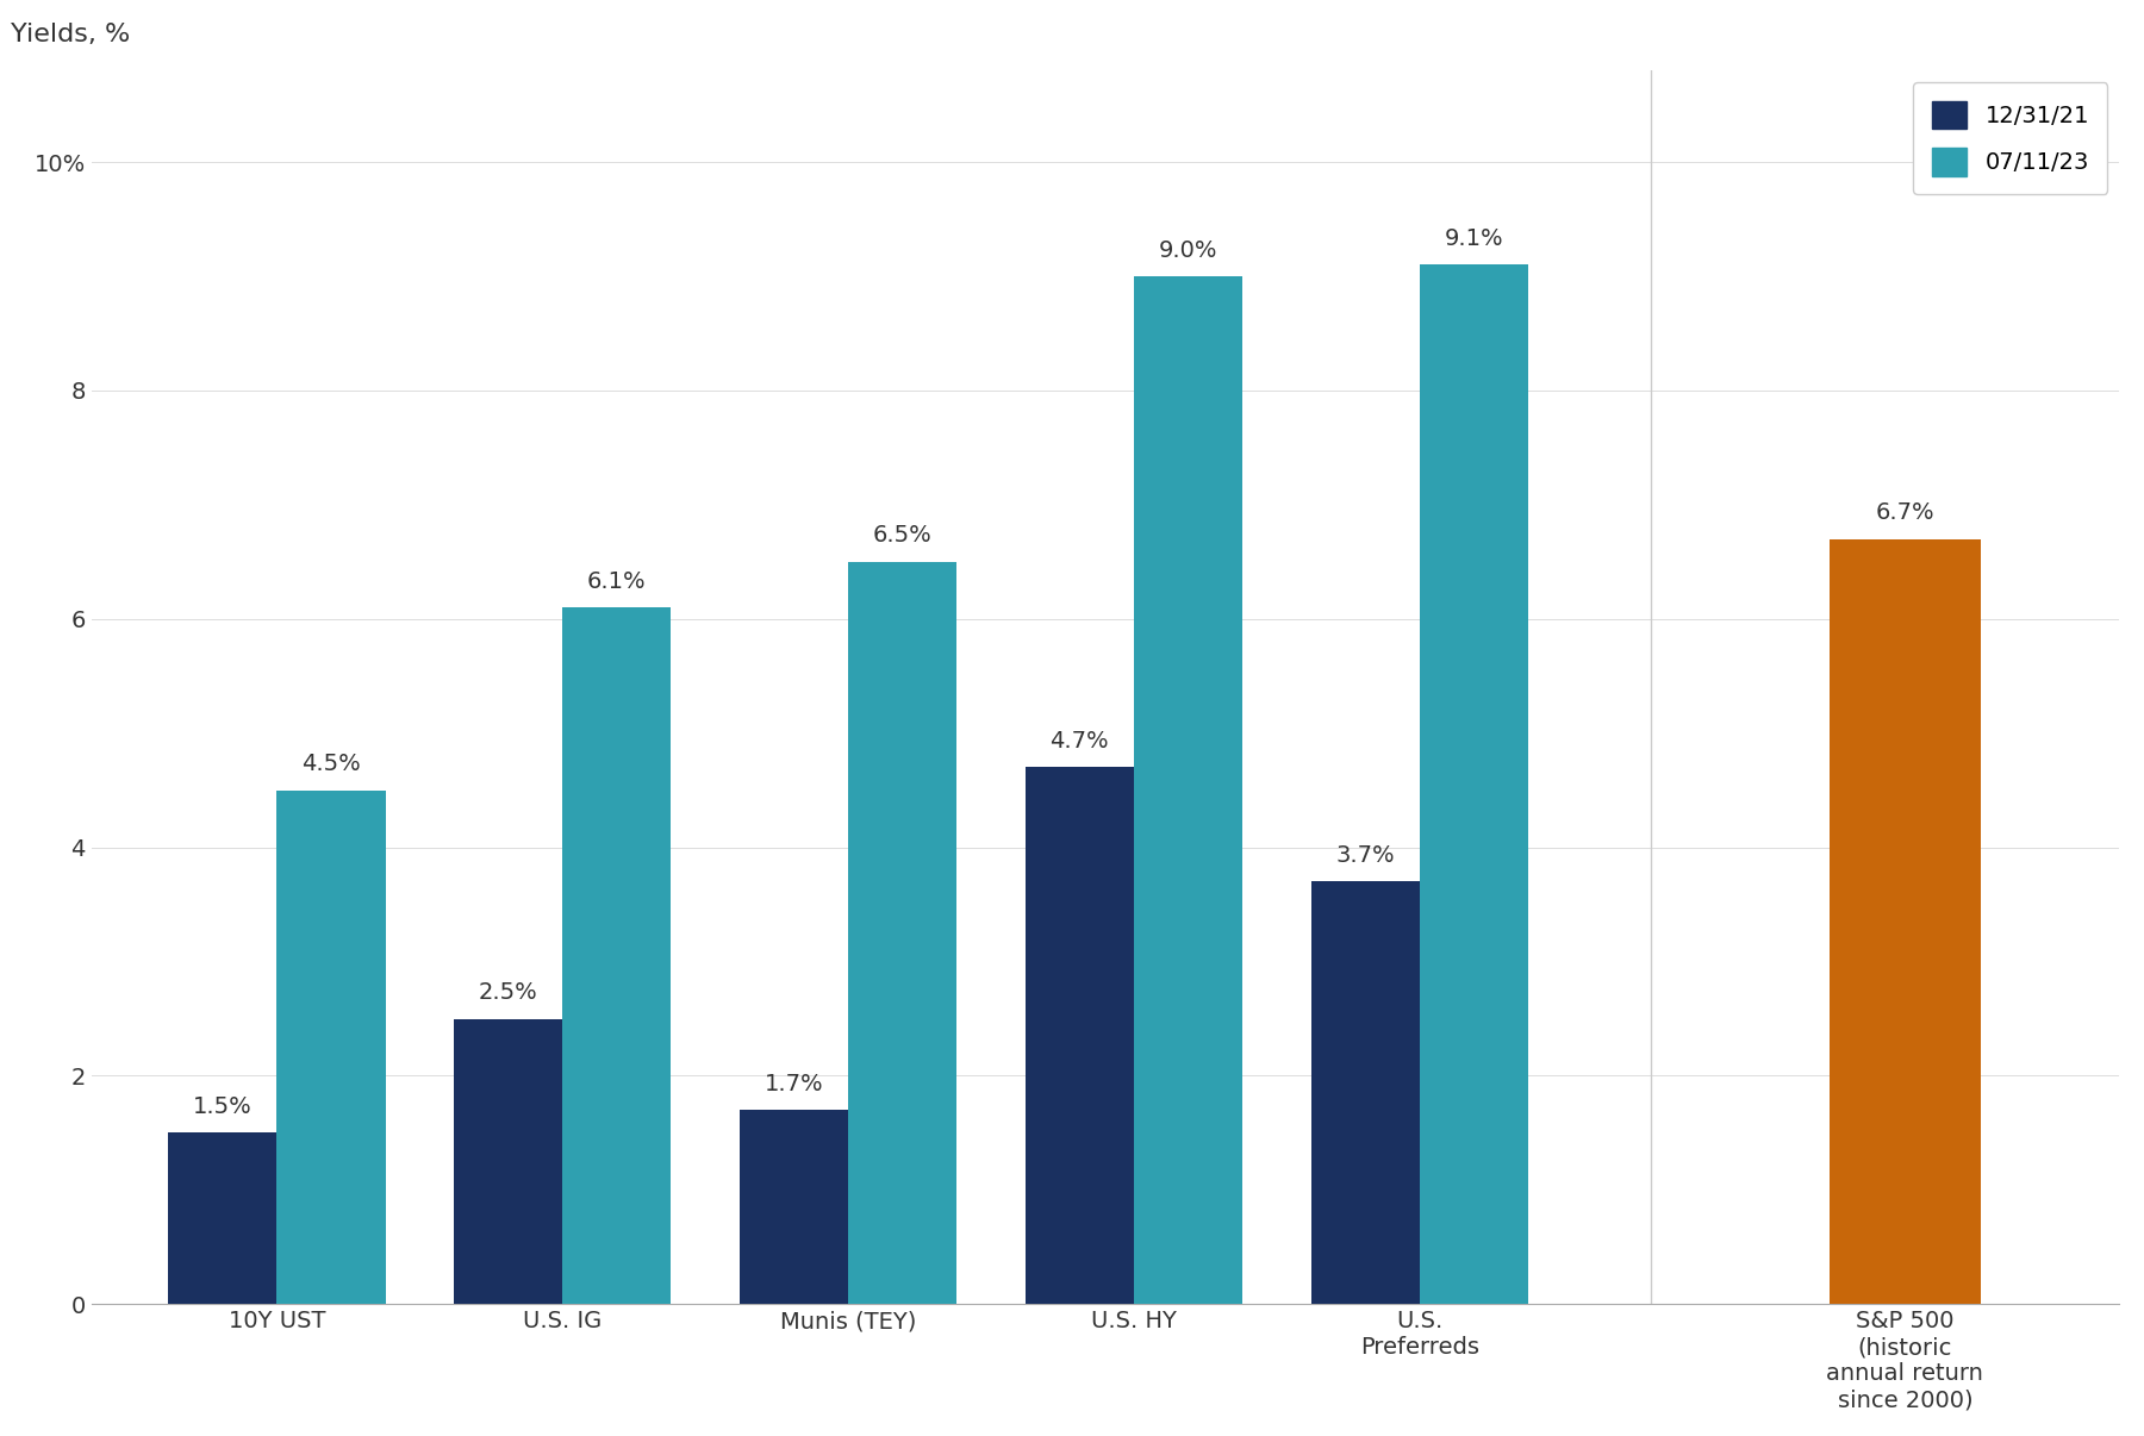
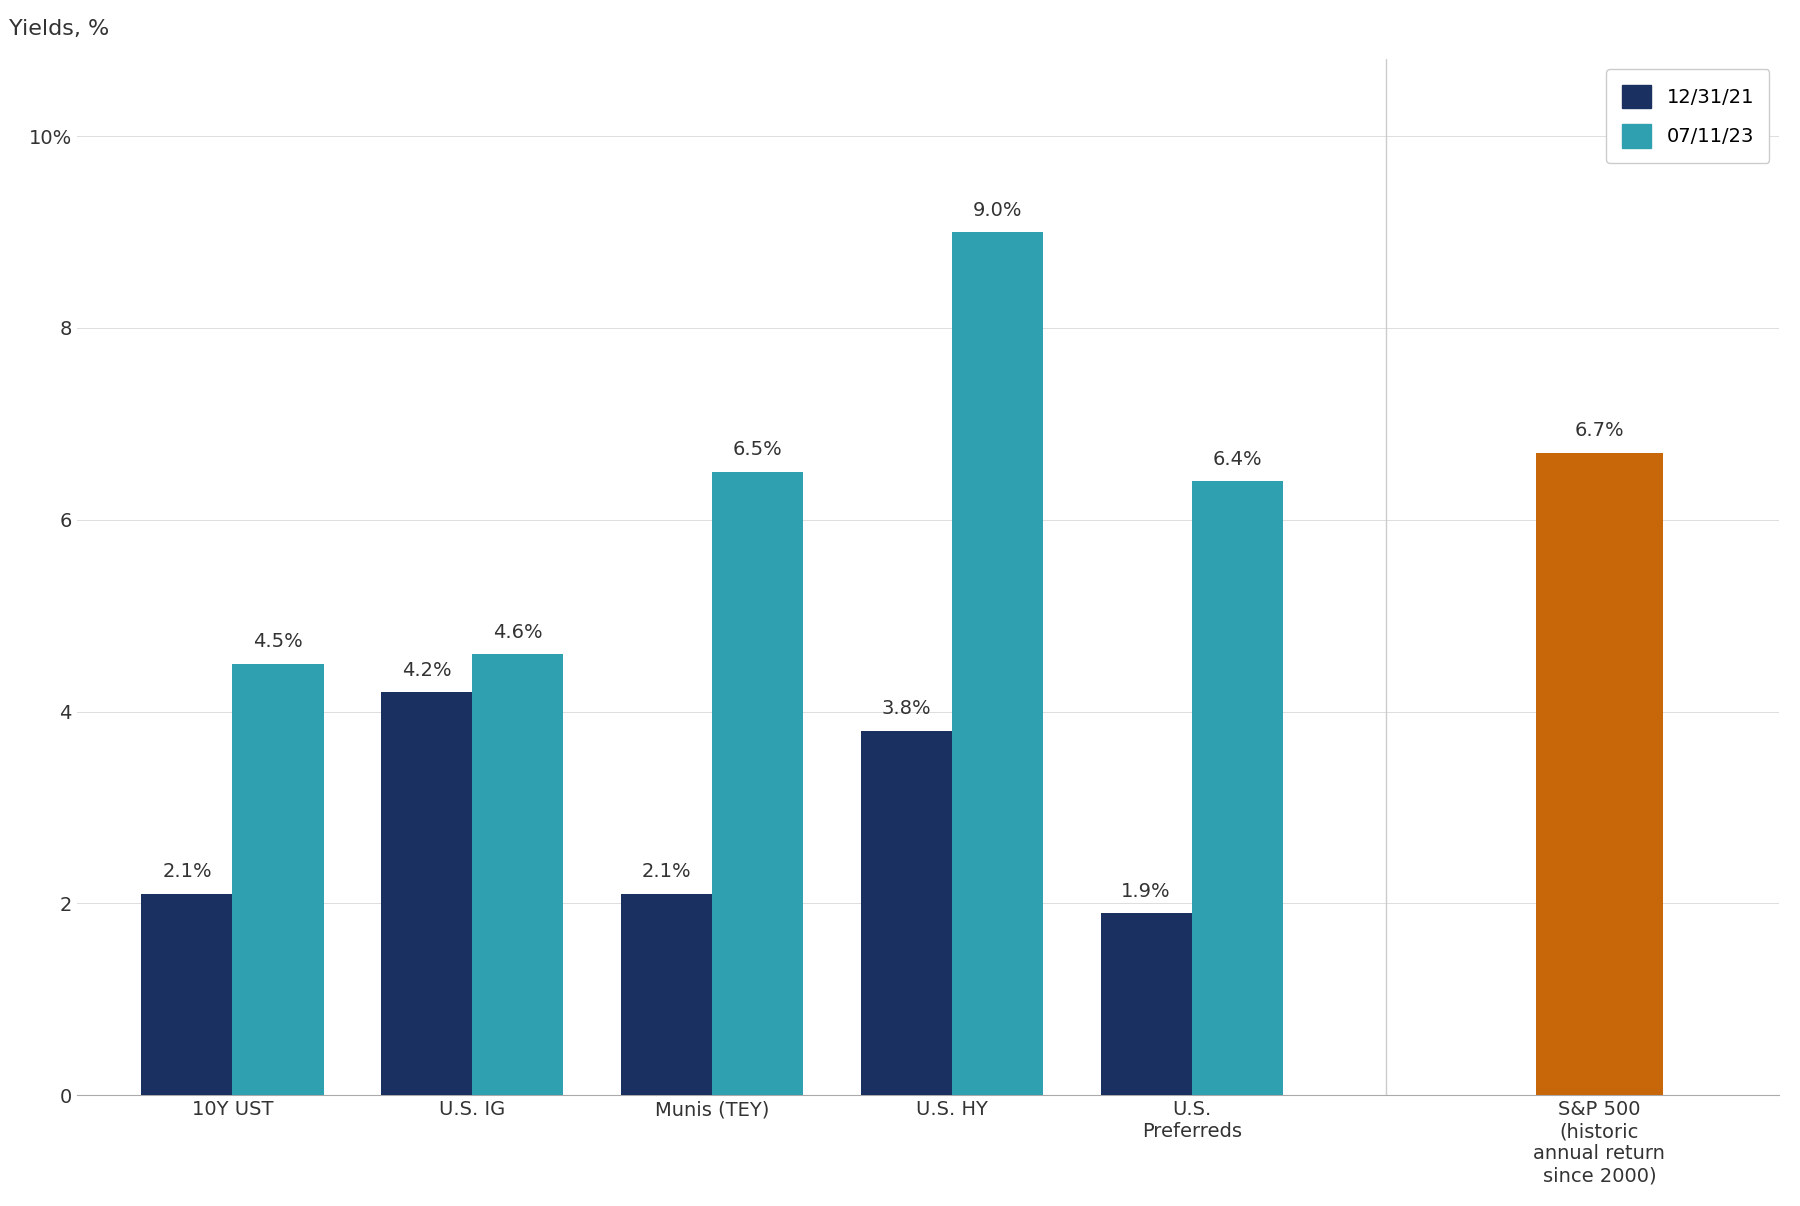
12/31/21/10Y UST: 1.5% -> 2.1%
12/31/21/U.S. IG: 2.5% -> 4.2%
07/11/23/U.S. IG: 6.1% -> 4.6%
12/31/21/Munis (TEY): 1.7% -> 2.1%
12/31/21/U.S. HY: 4.7% -> 3.8%
12/31/21/U.S. Preferreds: 3.7% -> 1.9%
07/11/23/U.S. Preferreds: 9.1% -> 6.4%
